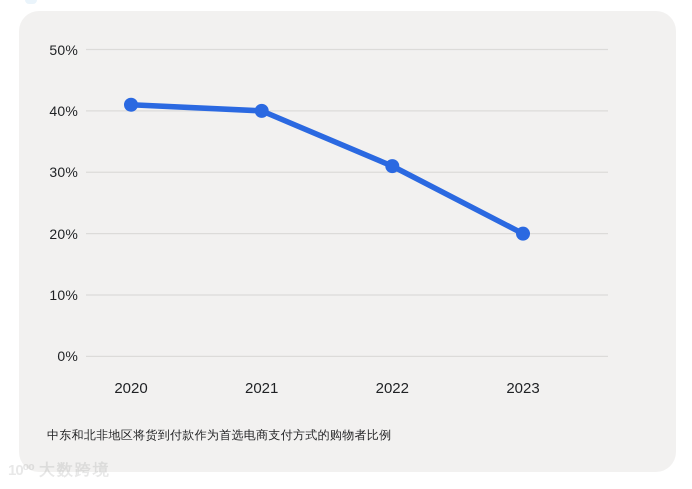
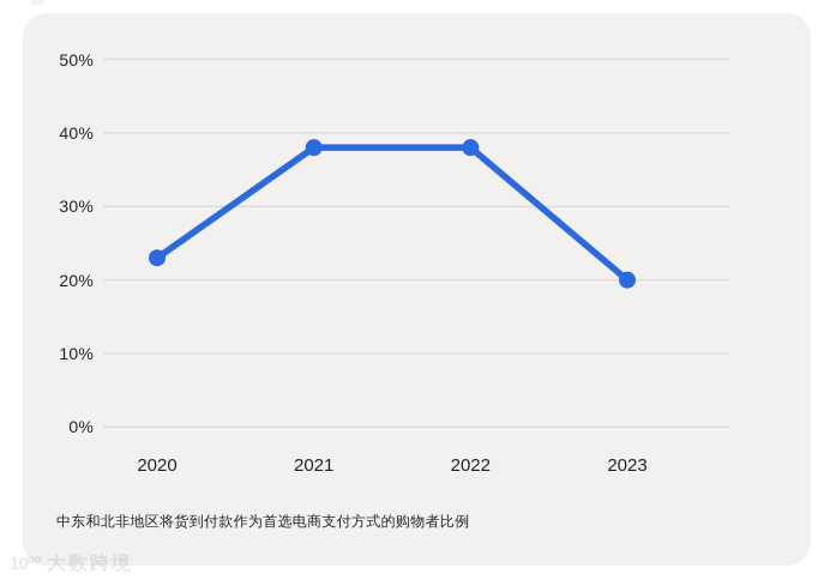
2020: 41% -> 23%
2021: 40% -> 38%
2022: 31% -> 38%
